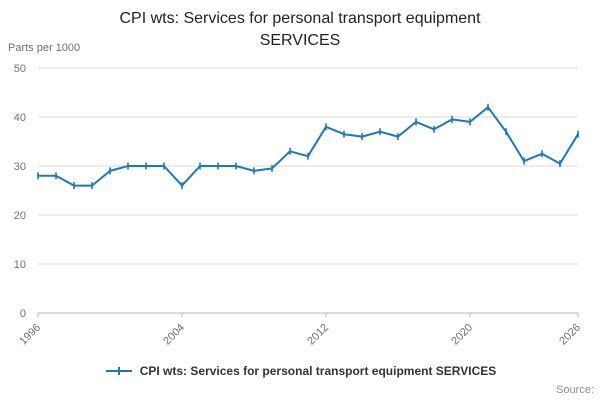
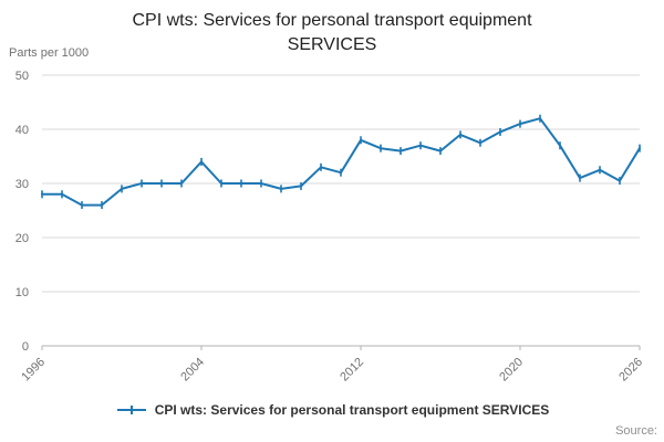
2004: 26 -> 34
2020: 39 -> 41
